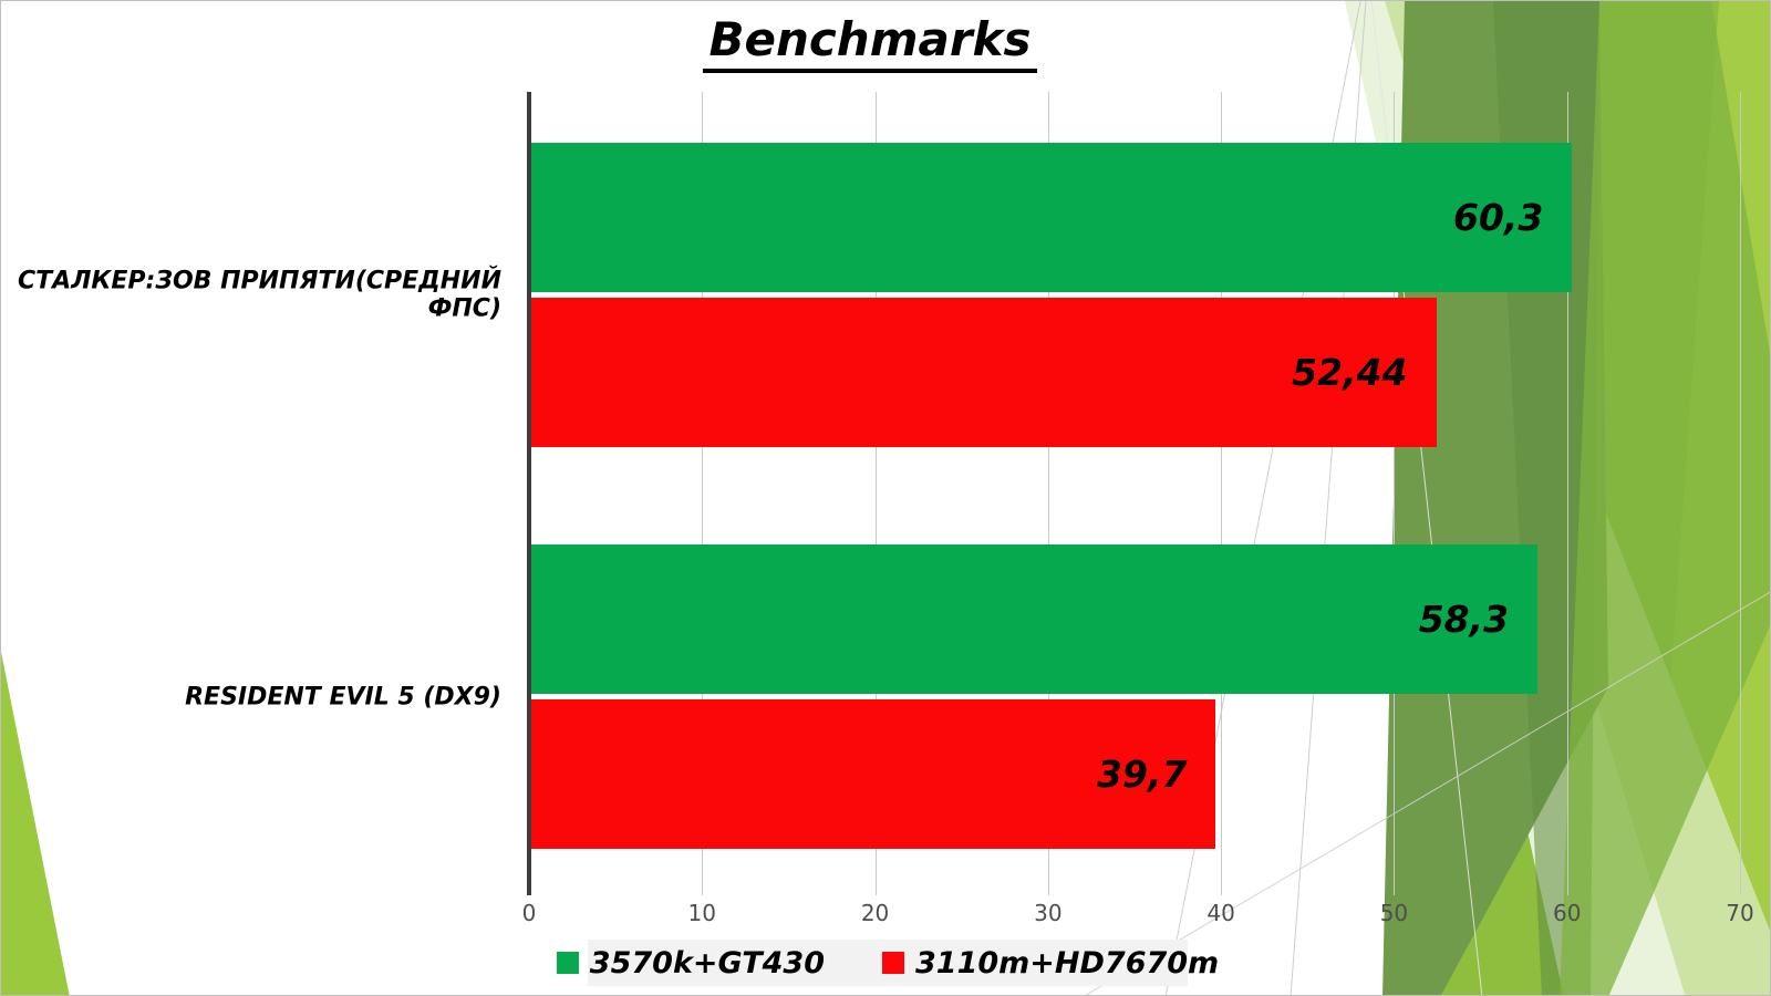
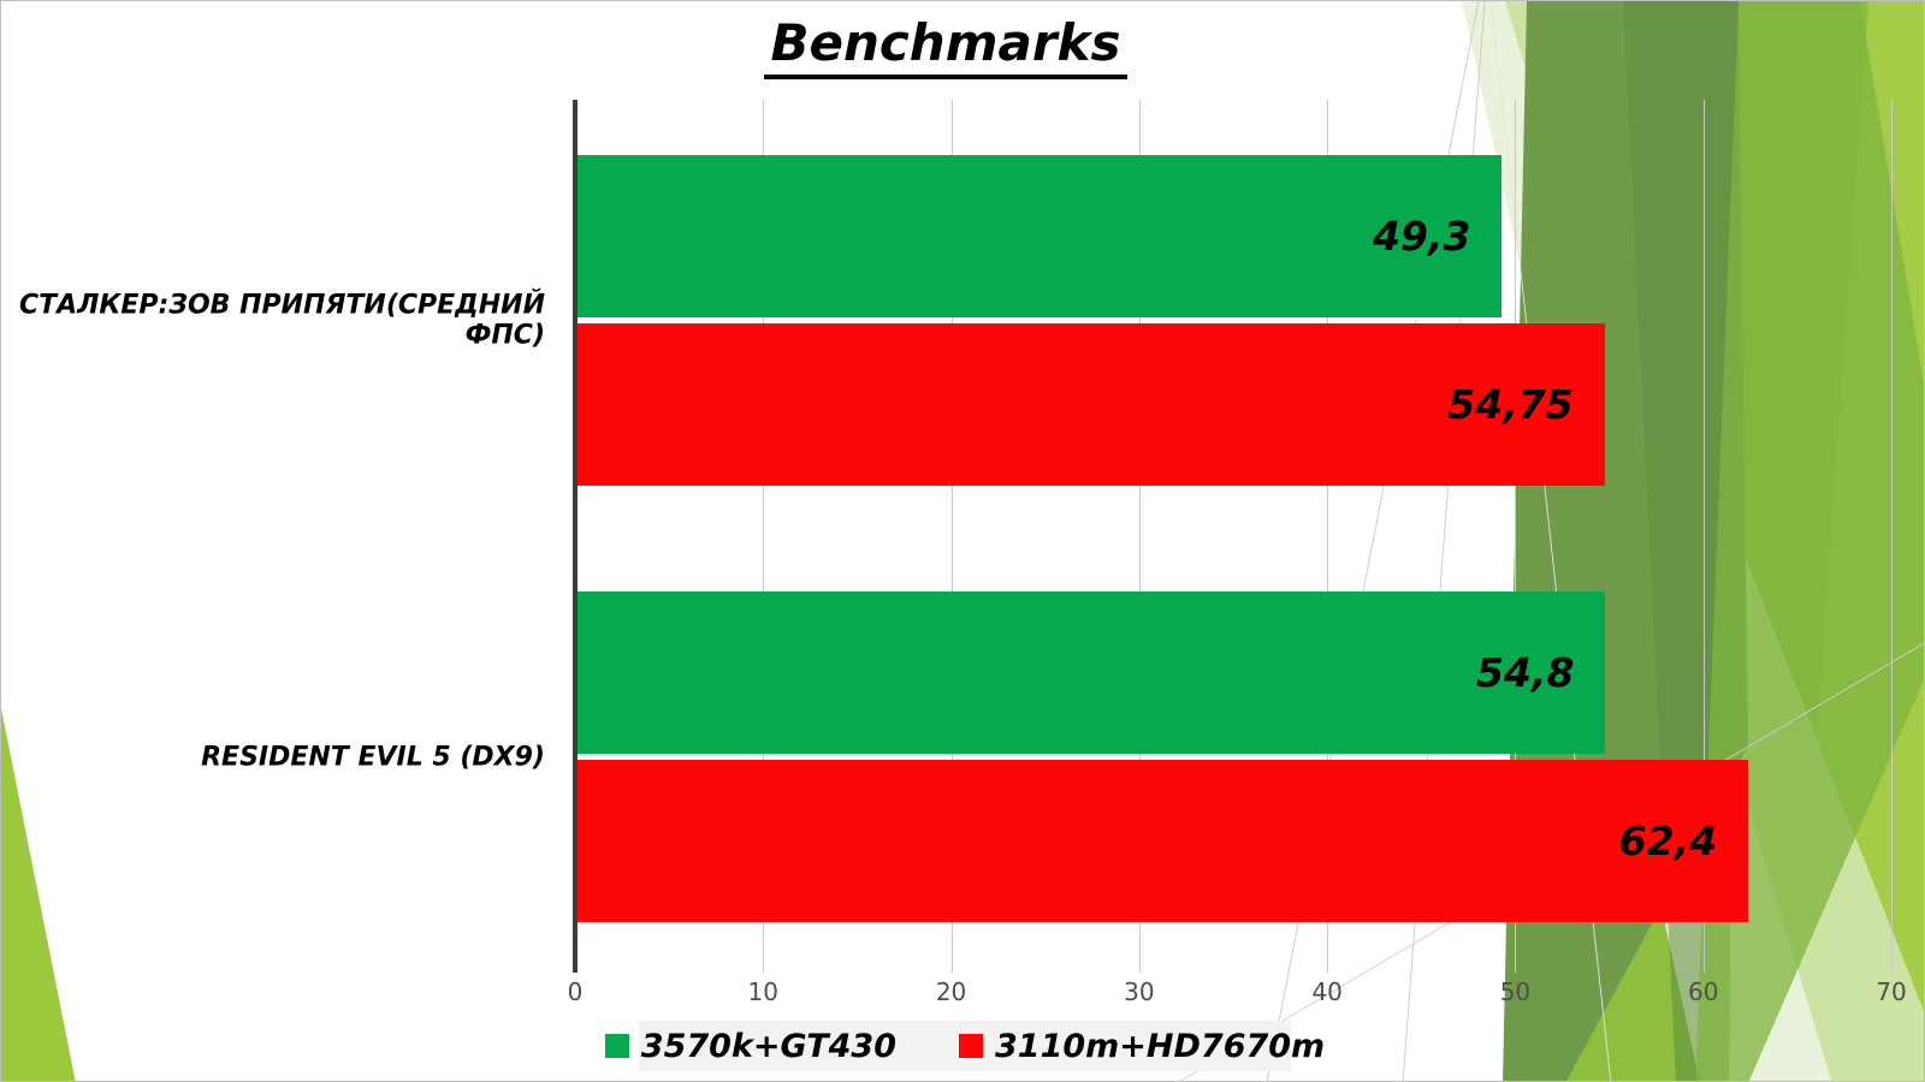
3570k+GT430/СТАЛКЕР:ЗОВ ПРИПЯТИ(СРЕДНИЙ ФПС): 60,3 -> 49,3
3110m+HD7670m/СТАЛКЕР:ЗОВ ПРИПЯТИ(СРЕДНИЙ ФПС): 52,44 -> 54,75
3570k+GT430/RESIDENT EVIL 5 (DX9): 58,3 -> 54,8
3110m+HD7670m/RESIDENT EVIL 5 (DX9): 39,7 -> 62,4
